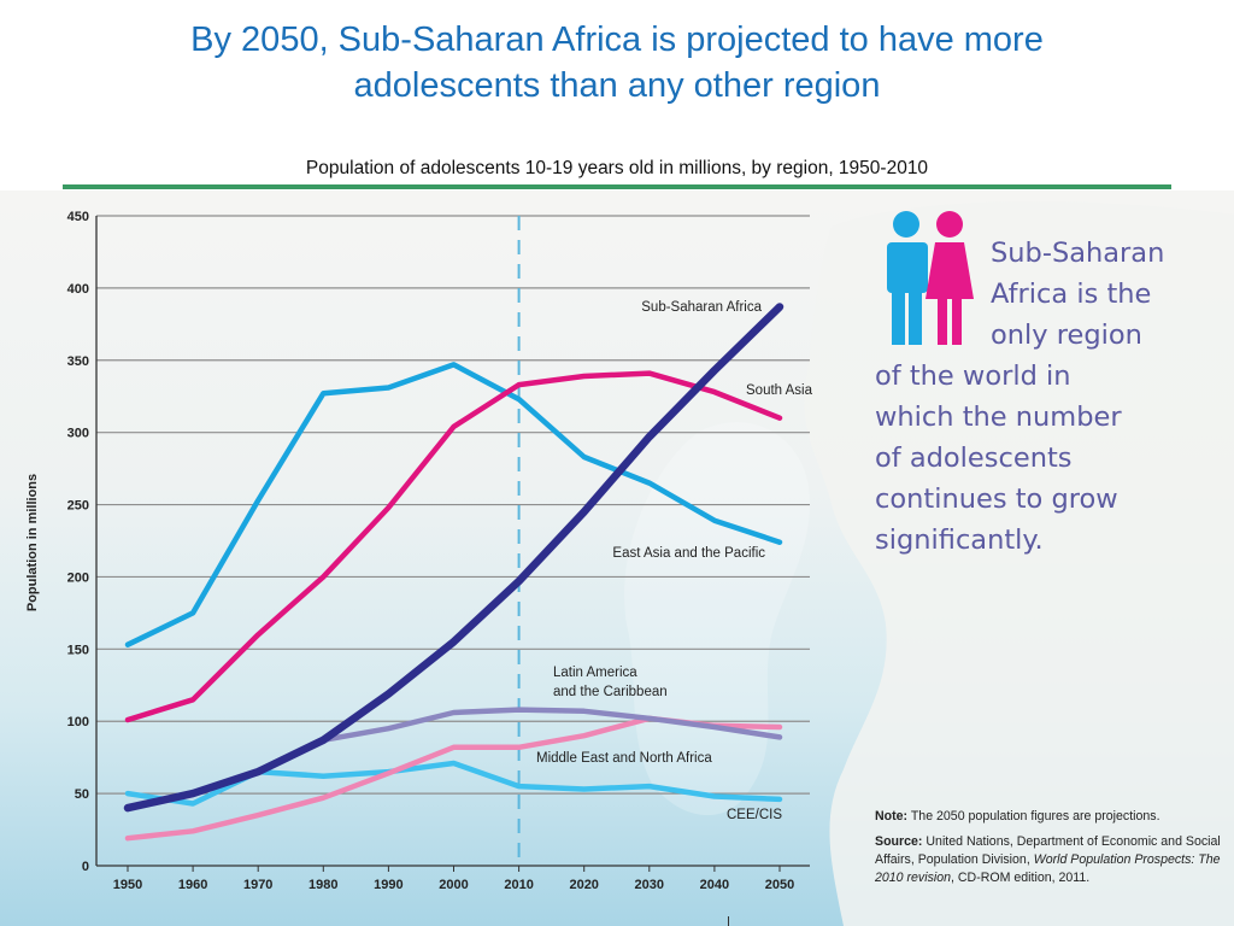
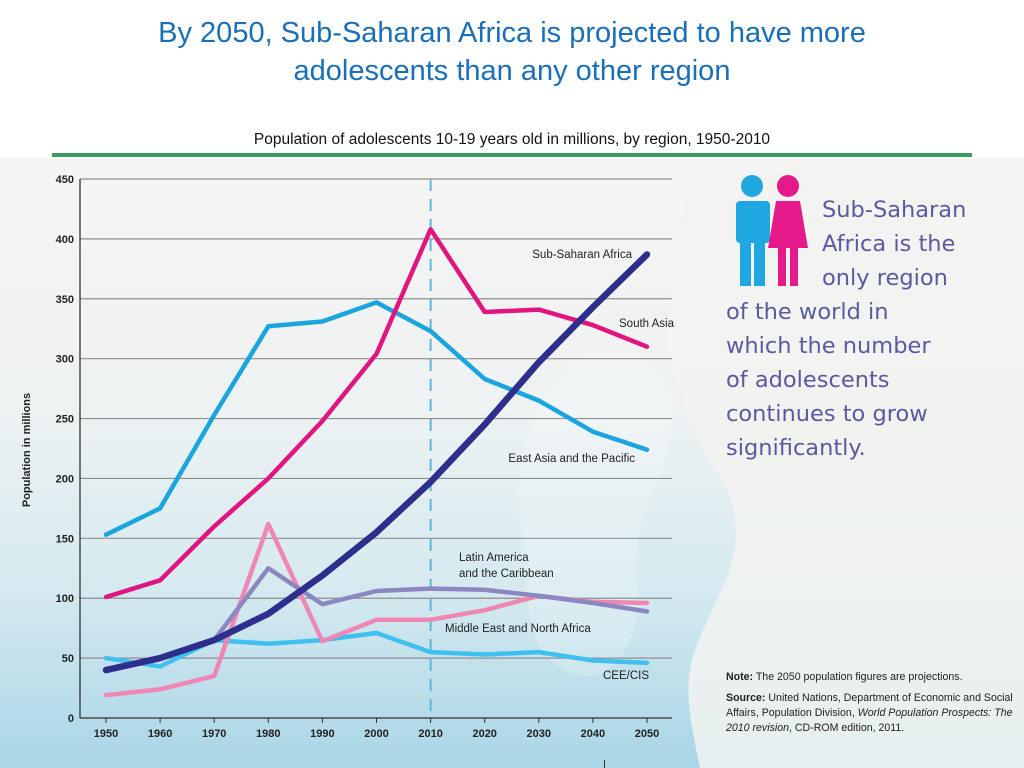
Middle East and North Africa/1980: 47 -> 162
Latin America and the Caribbean/1980: 87 -> 125
South Asia/2010: 333 -> 408
